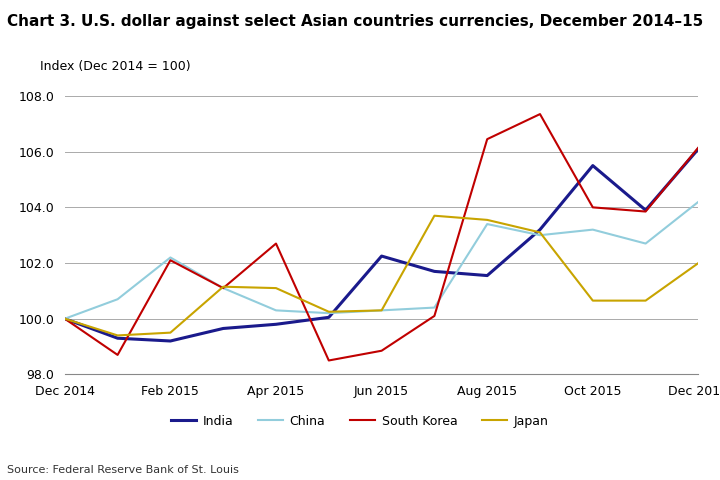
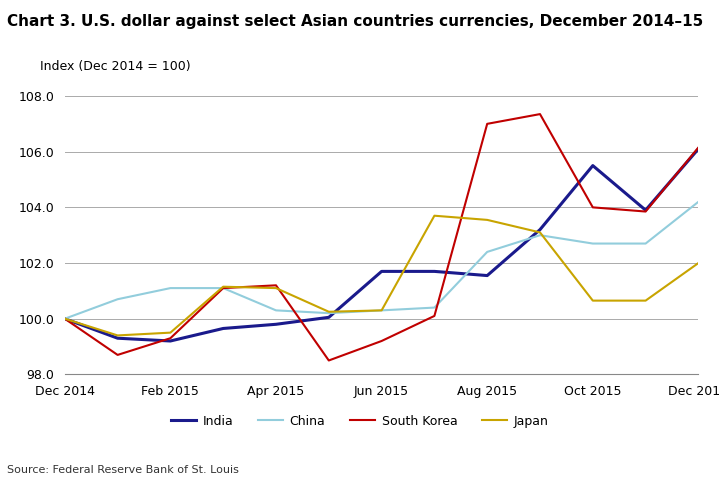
China/Feb 2015: 102.2 -> 101.1
South Korea/Feb 2015: 102.10 -> 99.30
South Korea/Apr 2015: 102.70 -> 101.20
India/Jun 2015: 102.25 -> 101.70
South Korea/Jun 2015: 98.85 -> 99.20
China/Aug 2015: 103.4 -> 102.4
South Korea/Aug 2015: 106.45 -> 107.00
China/Oct 2015: 103.2 -> 102.7
